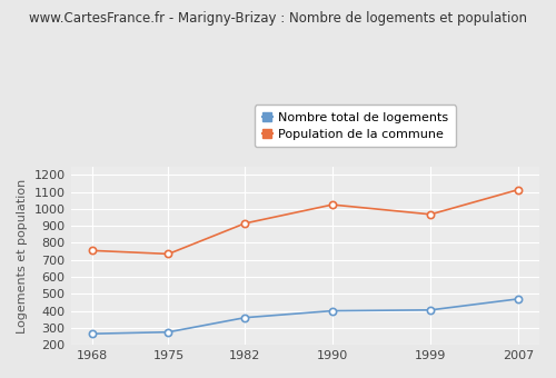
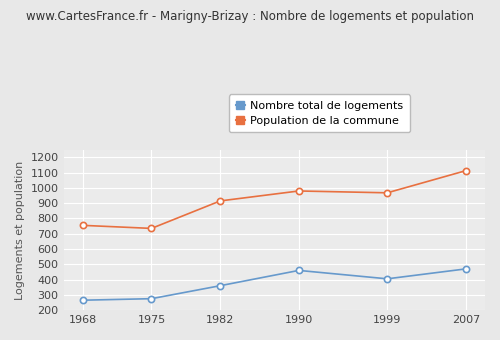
Nombre total de logements/1990: 400 -> 460
Population de la commune/1990: 1020 -> 980
